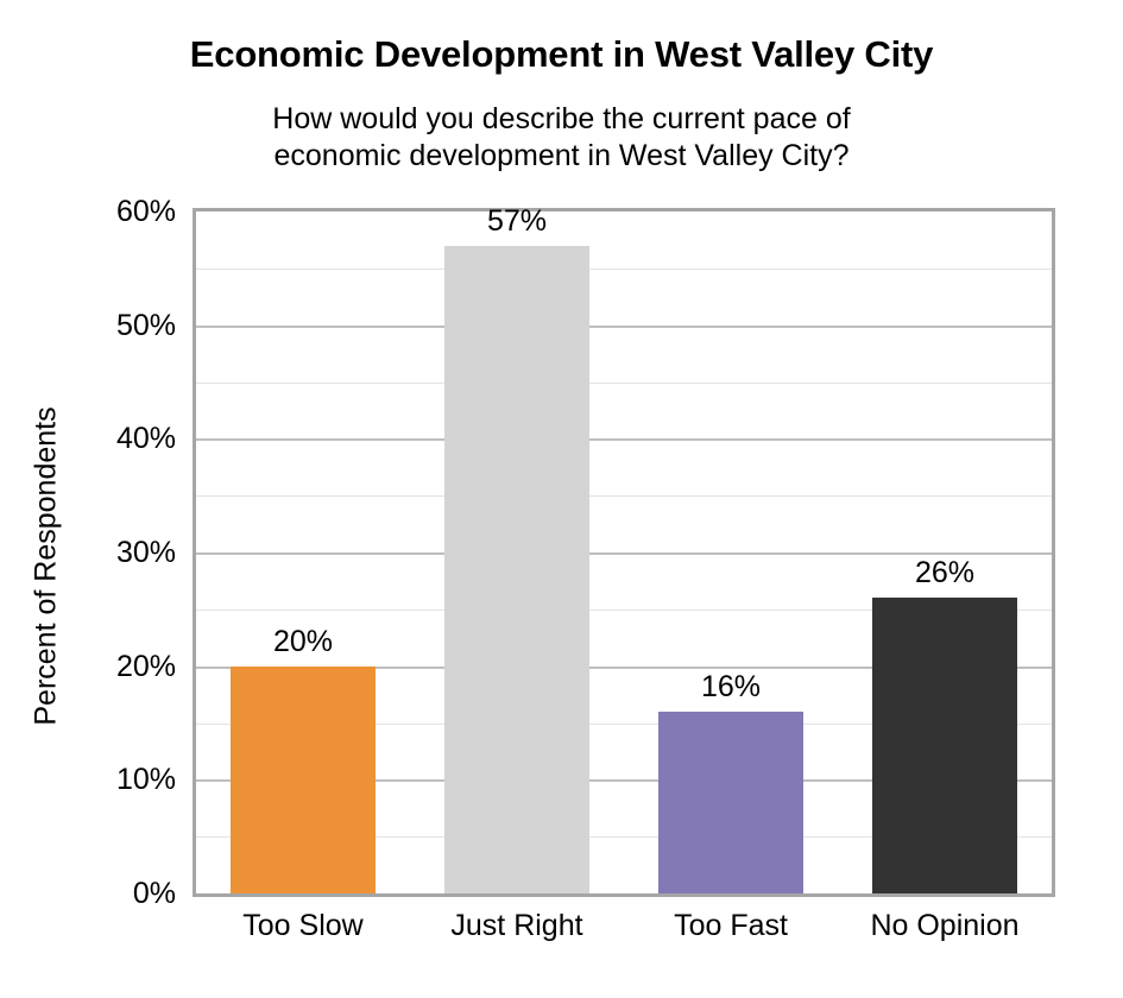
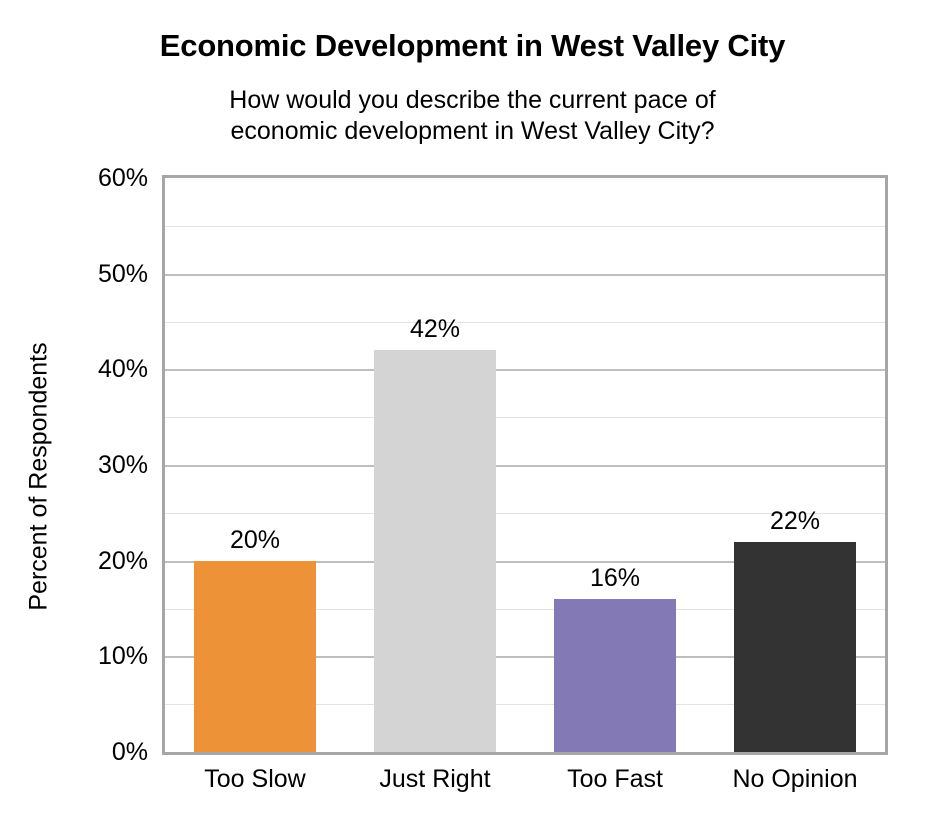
Just Right: 57% -> 42%
No Opinion: 26% -> 22%
